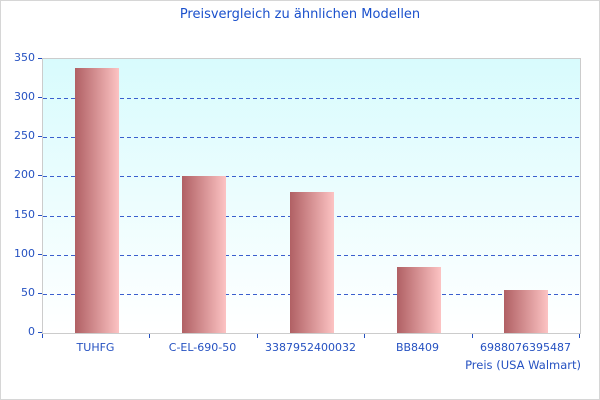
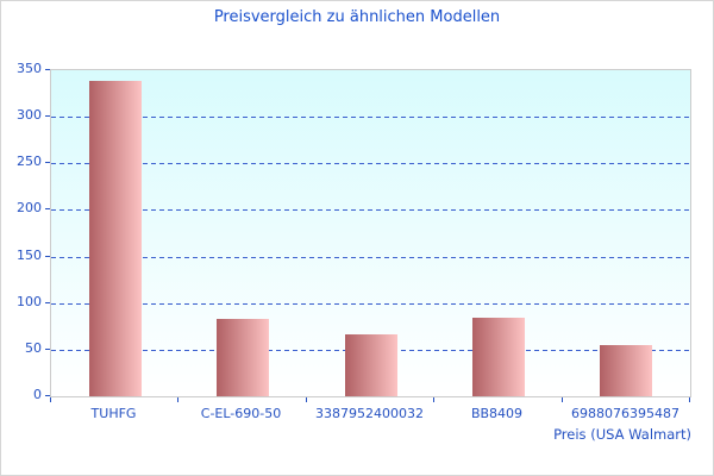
C-EL-690-50: 200 -> 80
3387952400032: 180 -> 70
